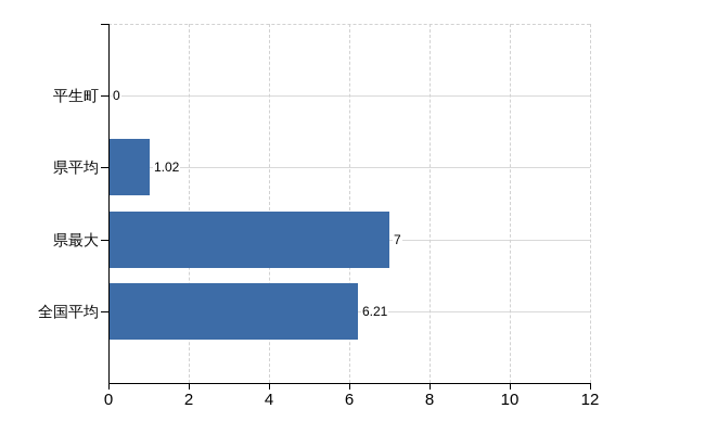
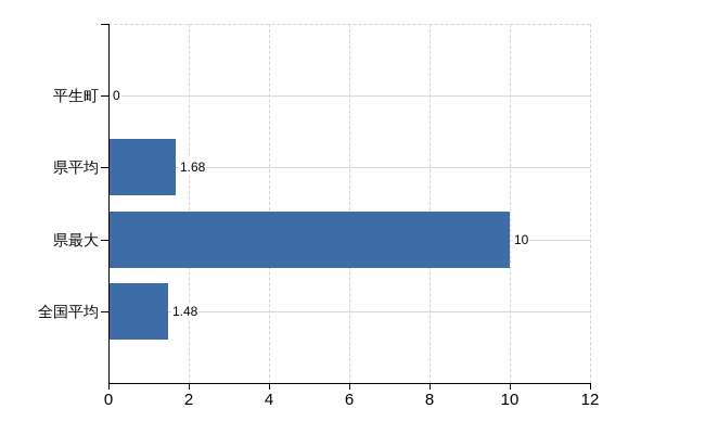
県平均: 1.02 -> 1.68
県最大: 7 -> 10
全国平均: 6.21 -> 1.48
